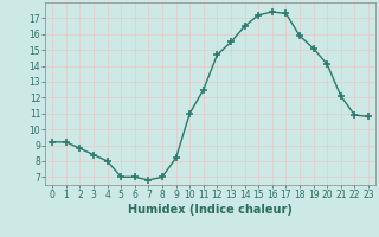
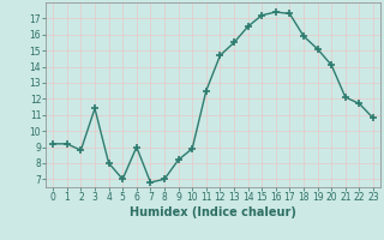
3: 8.4 -> 11.4
6: 7.0 -> 9.0
10: 11.0 -> 8.9
22: 10.9 -> 11.7
